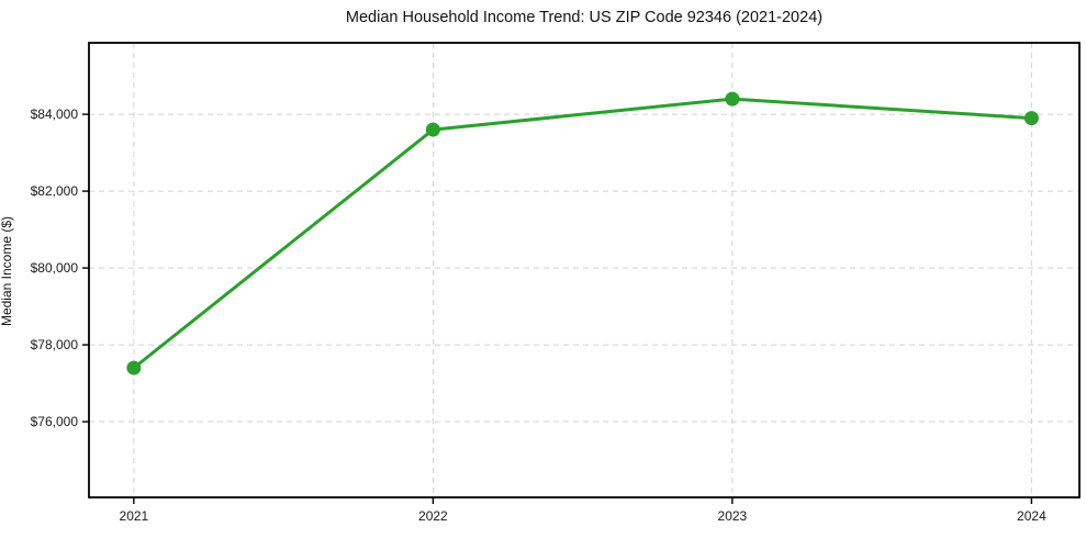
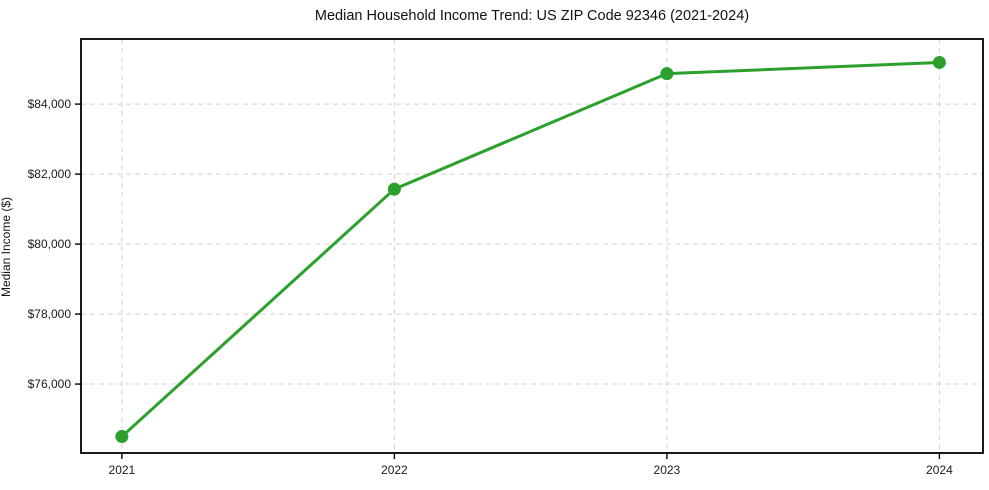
2021: $77400 -> $74500
2022: $83600 -> $81600
2023: $84400 -> $84900
2024: $83900 -> $85200
